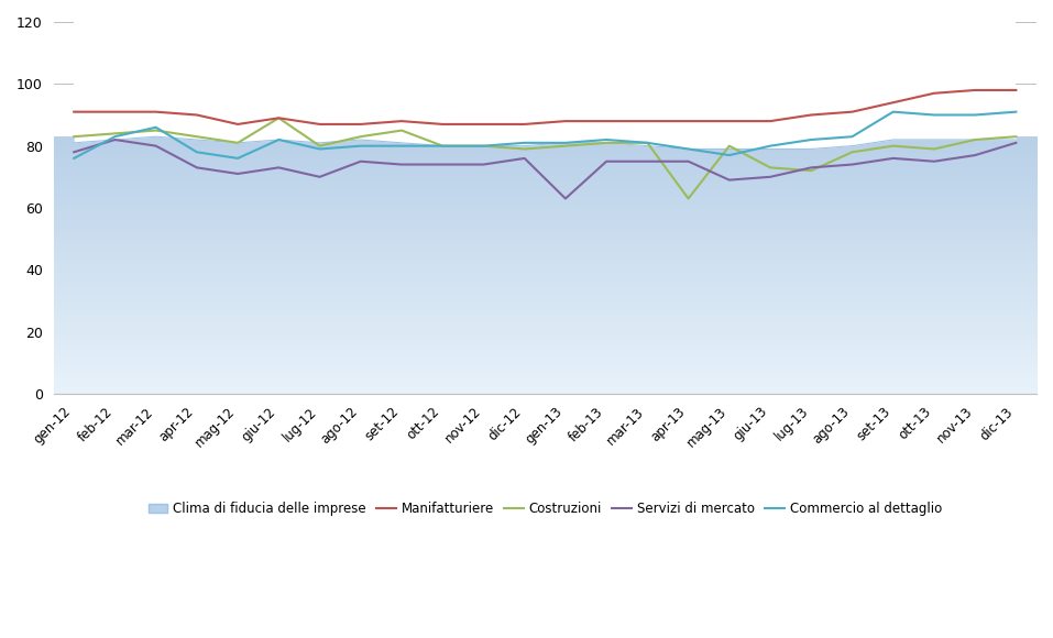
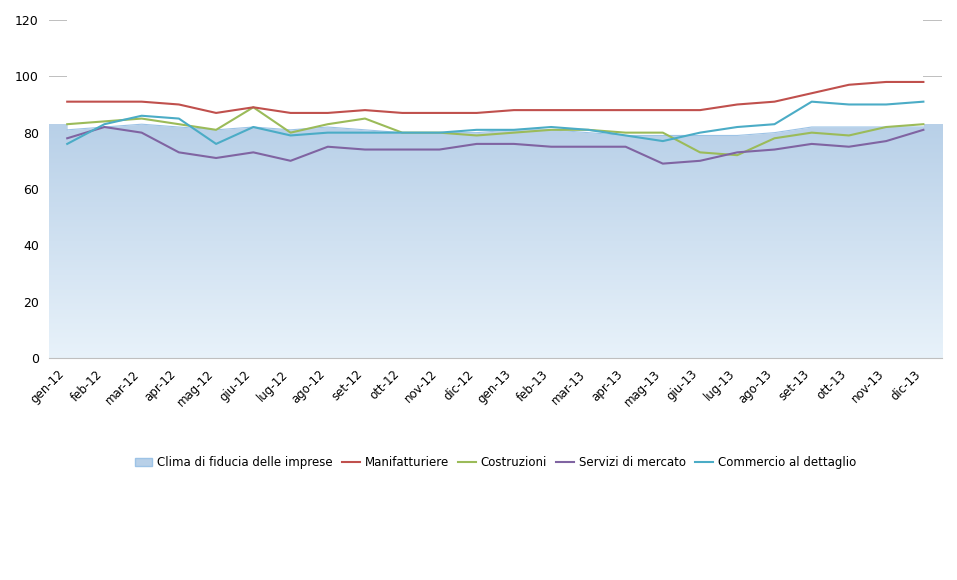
Commercio al dettaglio/apr-12: 78 -> 85
Servizi di mercato/gen-13: 63 -> 76
Costruzioni/apr-13: 63 -> 80
